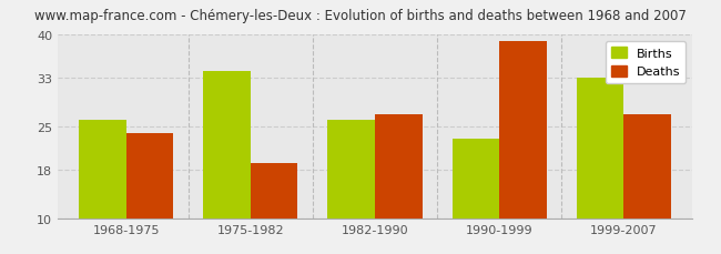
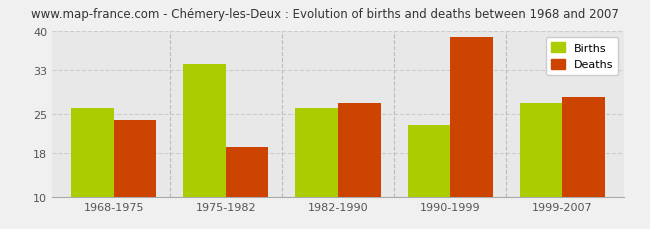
Births/1999-2007: 33 -> 27
Deaths/1999-2007: 27 -> 28
